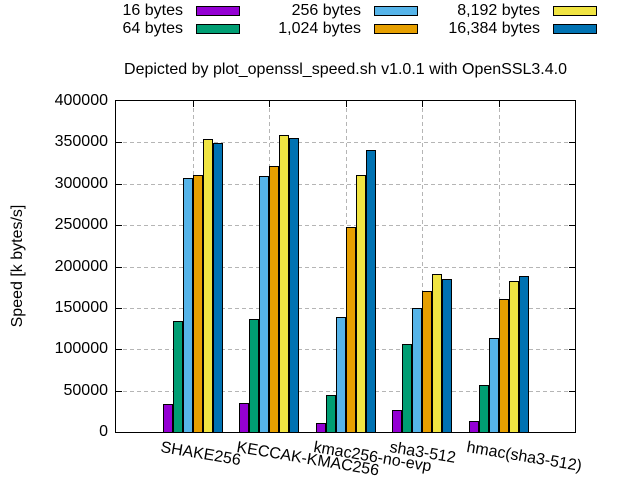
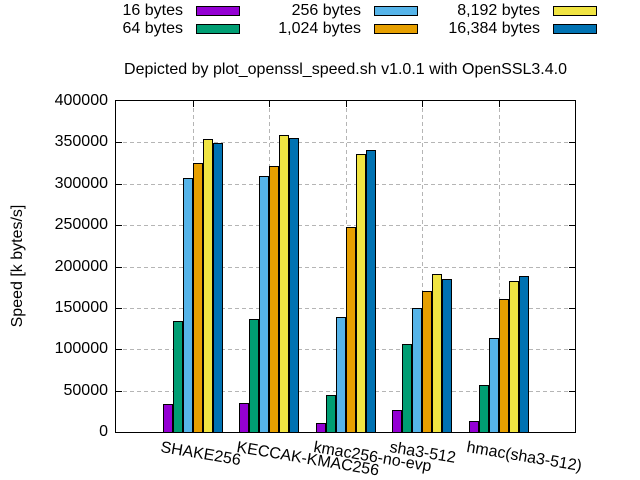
1,024 bytes/SHAKE256: 310000 -> 320000
8,192 bytes/kmac256-no-evp: 310000 -> 340000
